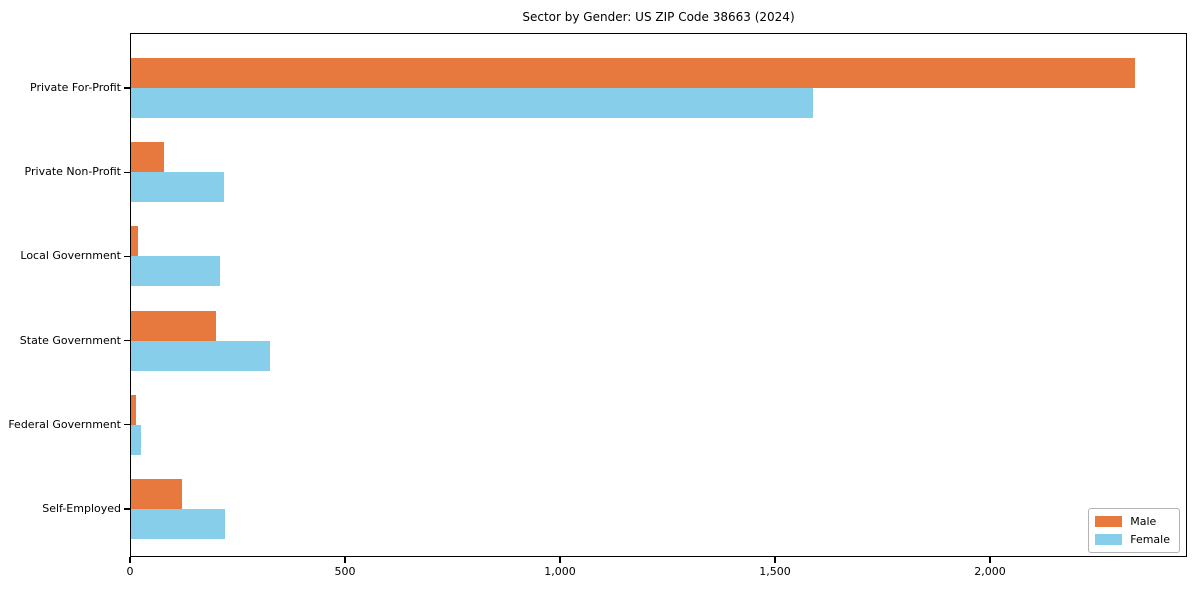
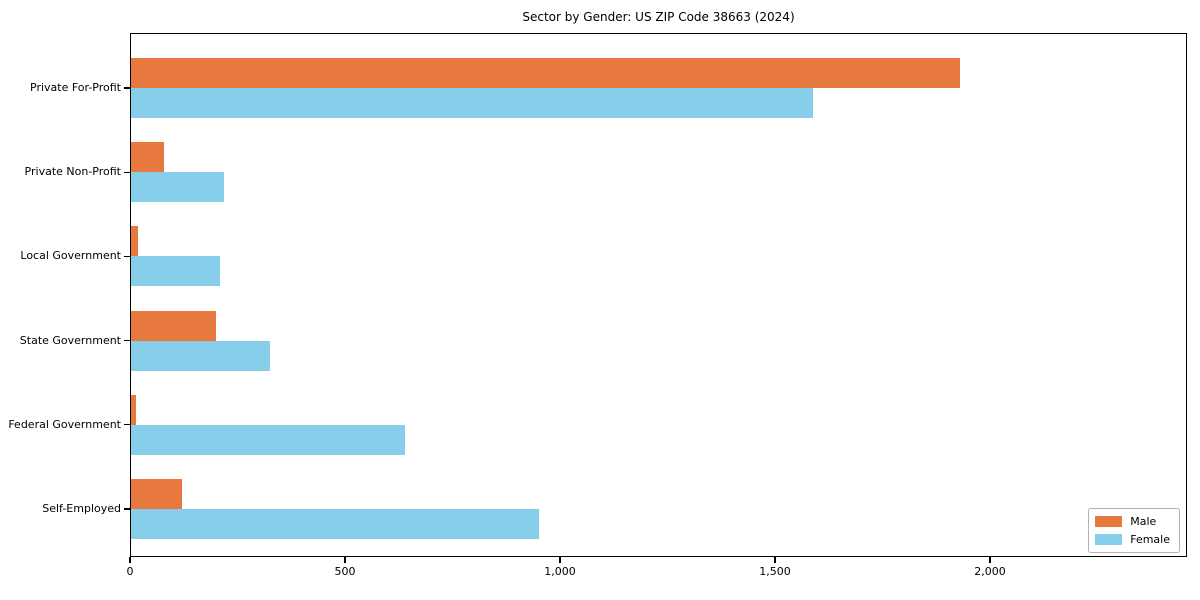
Male/Private For-Profit: 2340 -> 1930
Female/Federal Government: 30 -> 640
Female/Self-Employed: 220 -> 950
